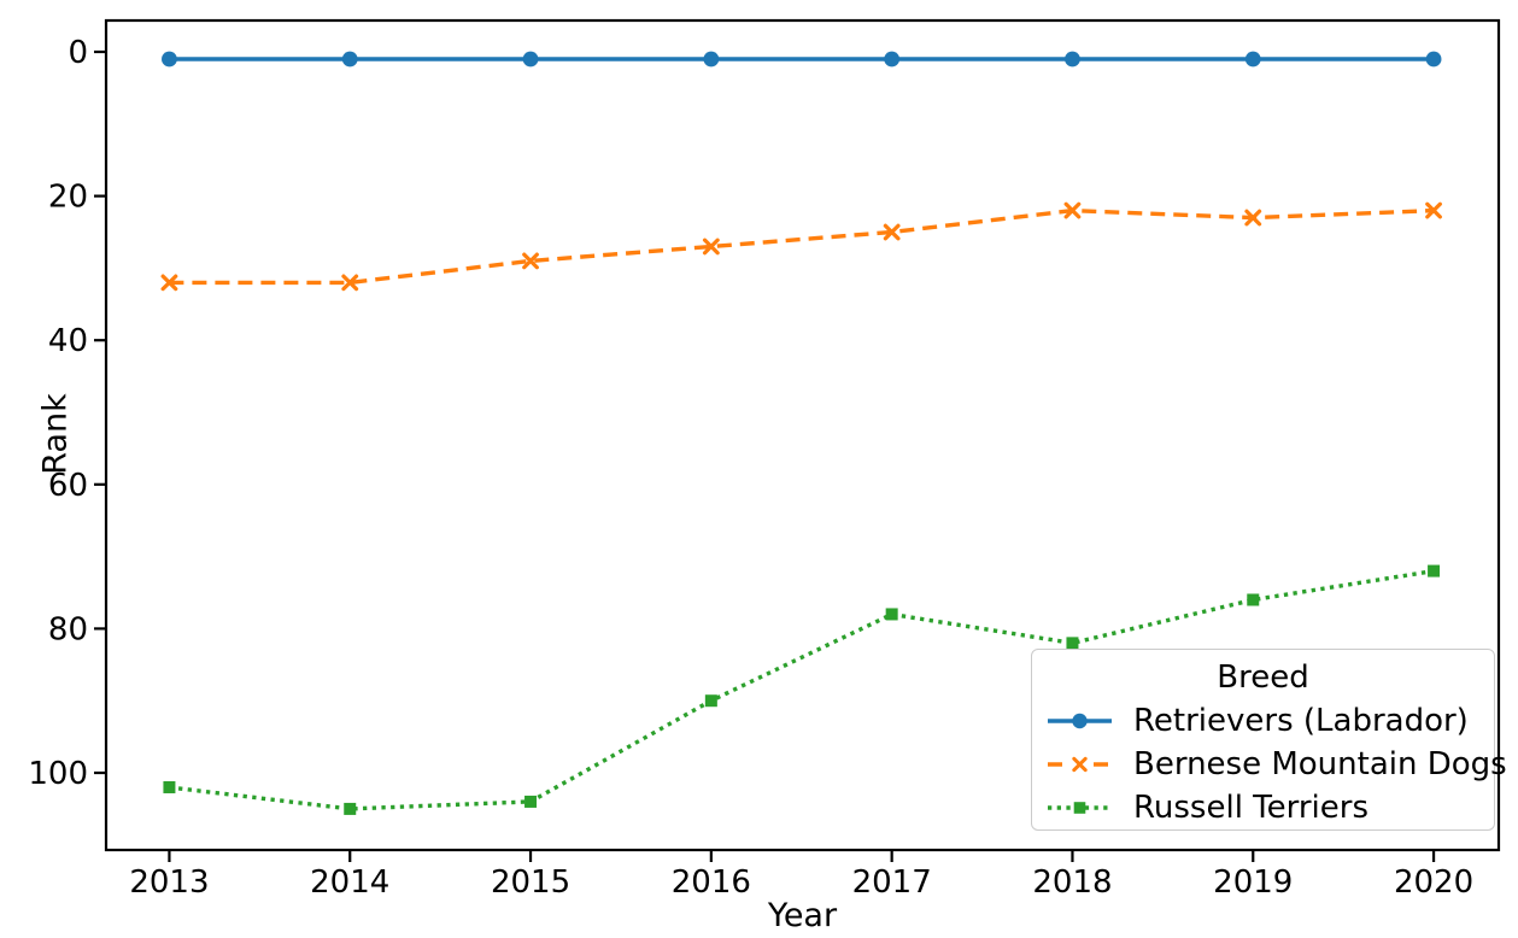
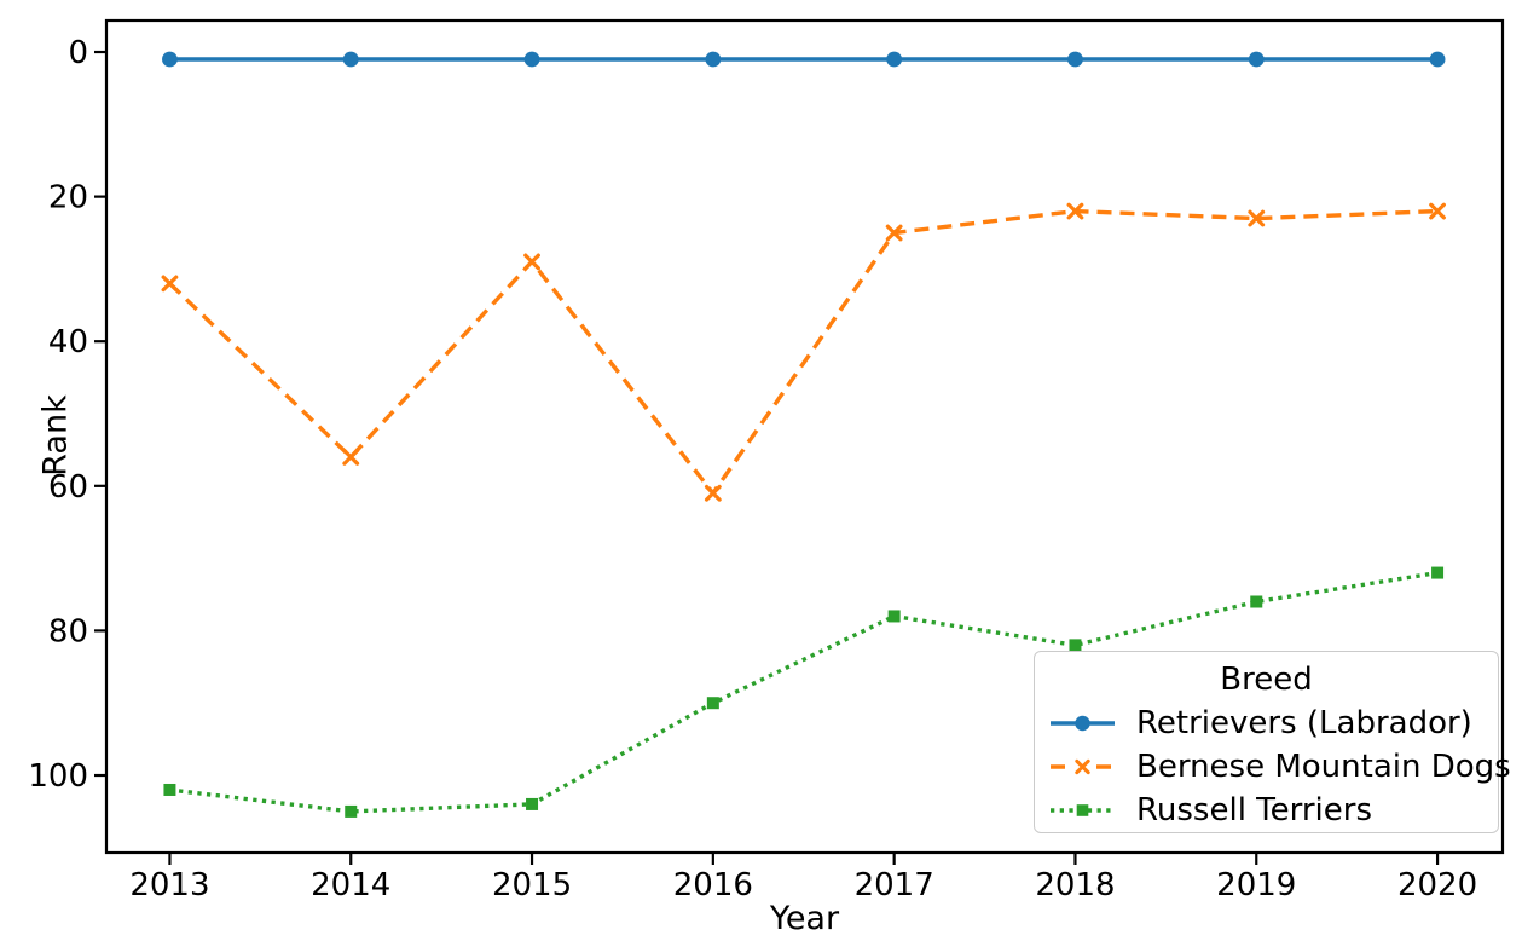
Bernese Mountain Dogs/2014: 32 -> 56
Bernese Mountain Dogs/2016: 27 -> 61
